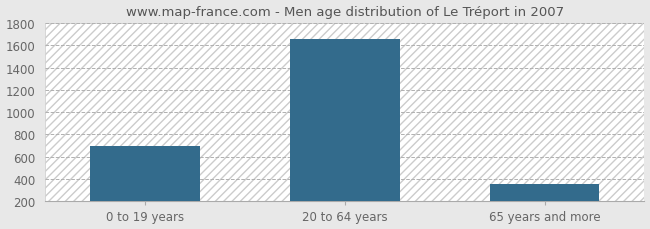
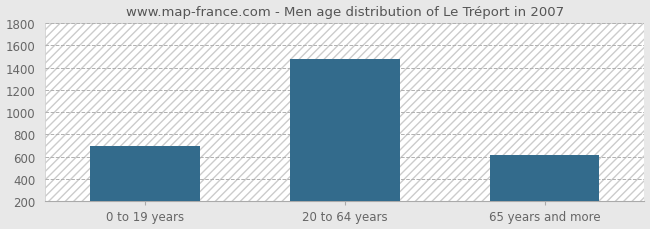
20 to 64 years: 1660 -> 1480
65 years and more: 360 -> 620
